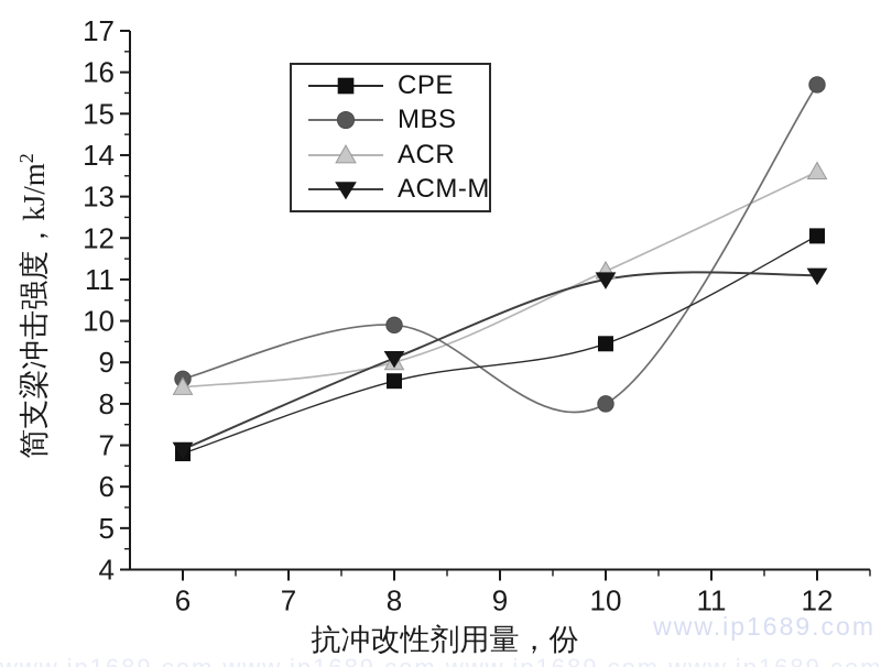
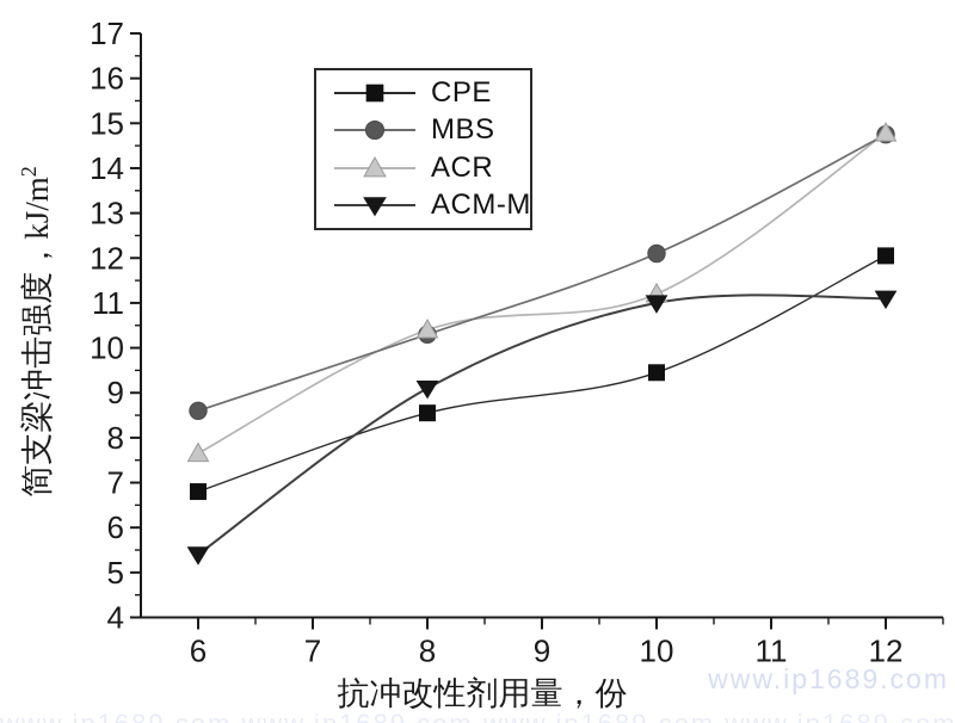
ACR/6: 8.4 -> 7.7
ACM-M/6: 6.9 -> 5.4
MBS/8: 9.9 -> 10.3
ACR/8: 9.0 -> 10.4
MBS/10: 8.0 -> 12.1
MBS/12: 15.7 -> 14.8
ACR/12: 13.6 -> 14.8
